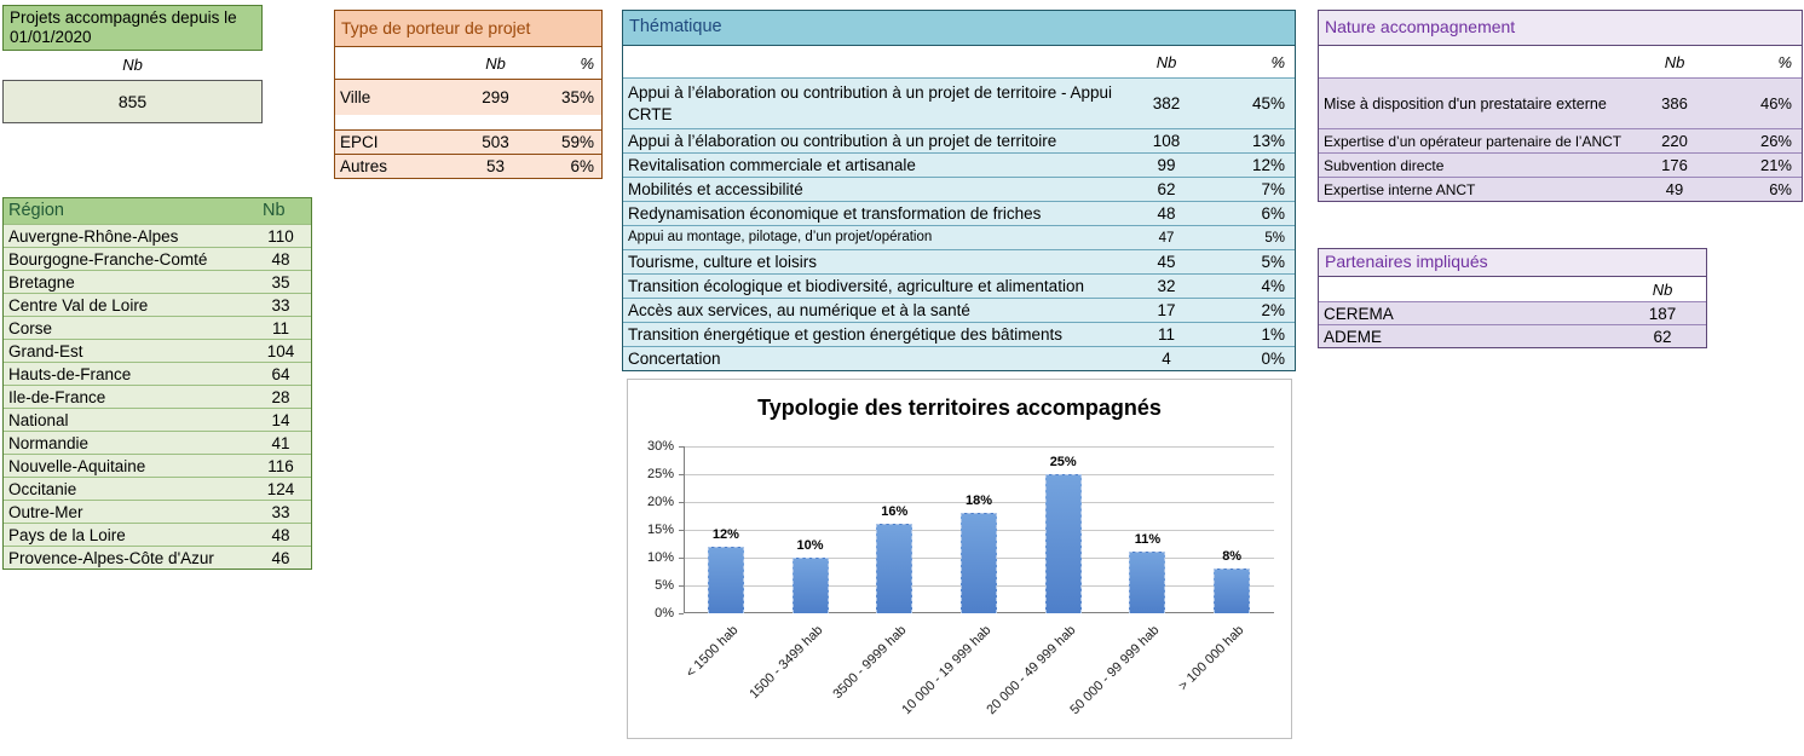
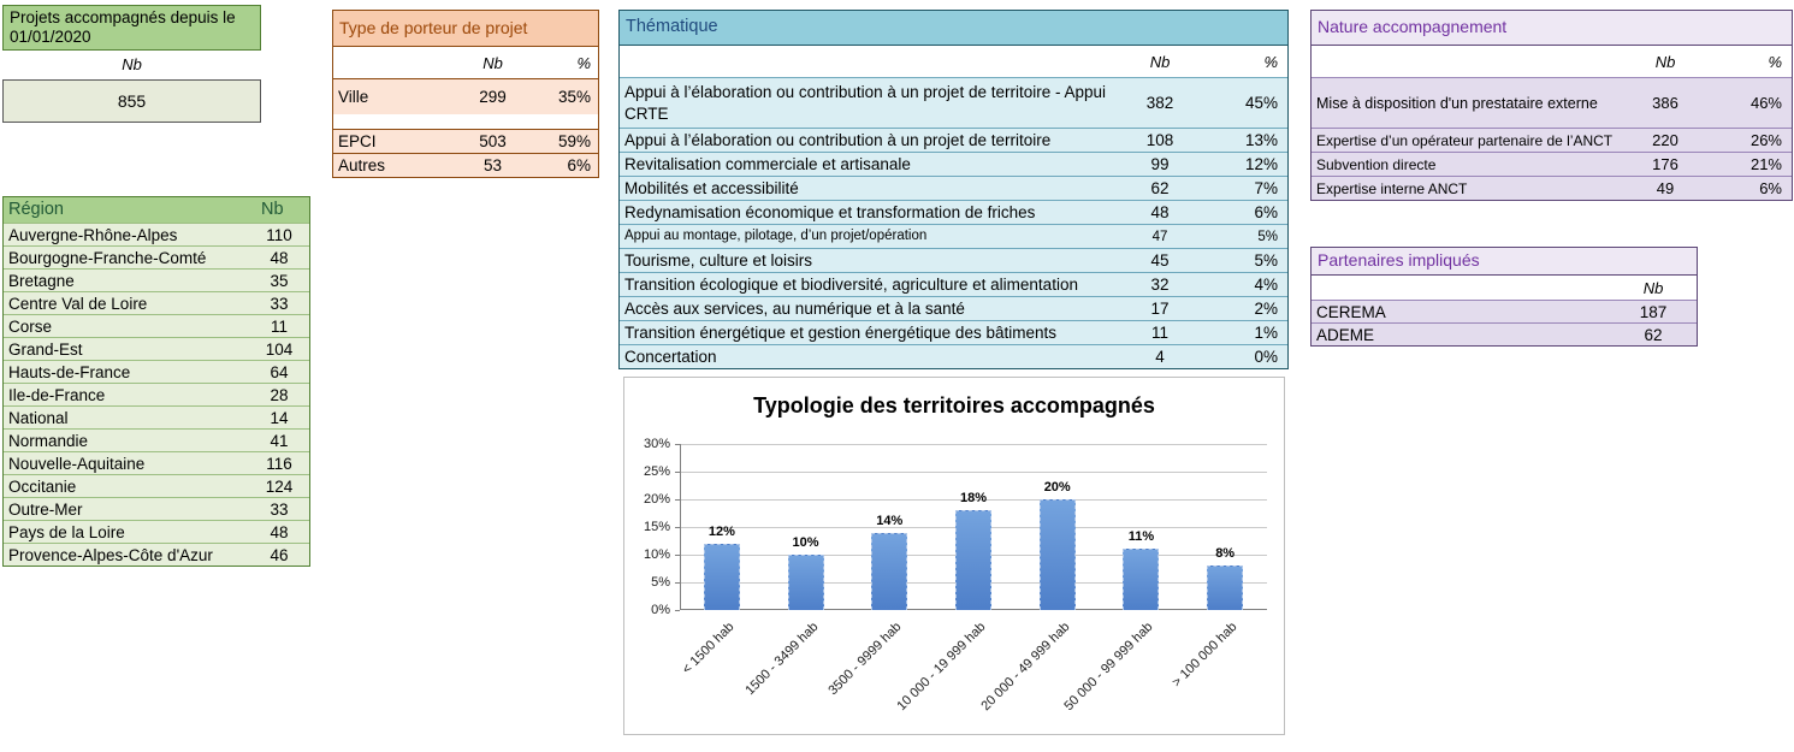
3500 - 9999 hab: 16% -> 14%
20 000 - 49 999 hab: 25% -> 20%
